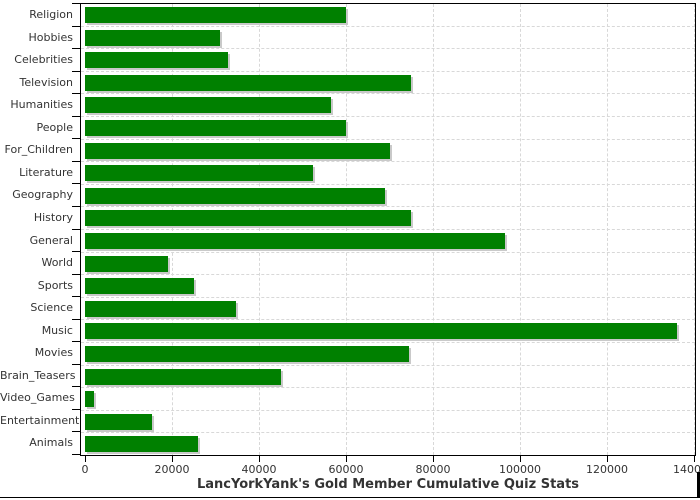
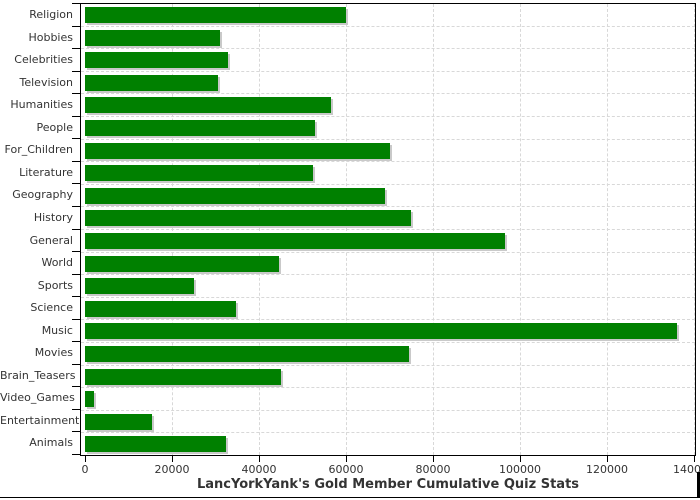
Television: 75000 -> 30000
People: 60000 -> 53000
World: 19000 -> 44000
Animals: 26000 -> 32000
